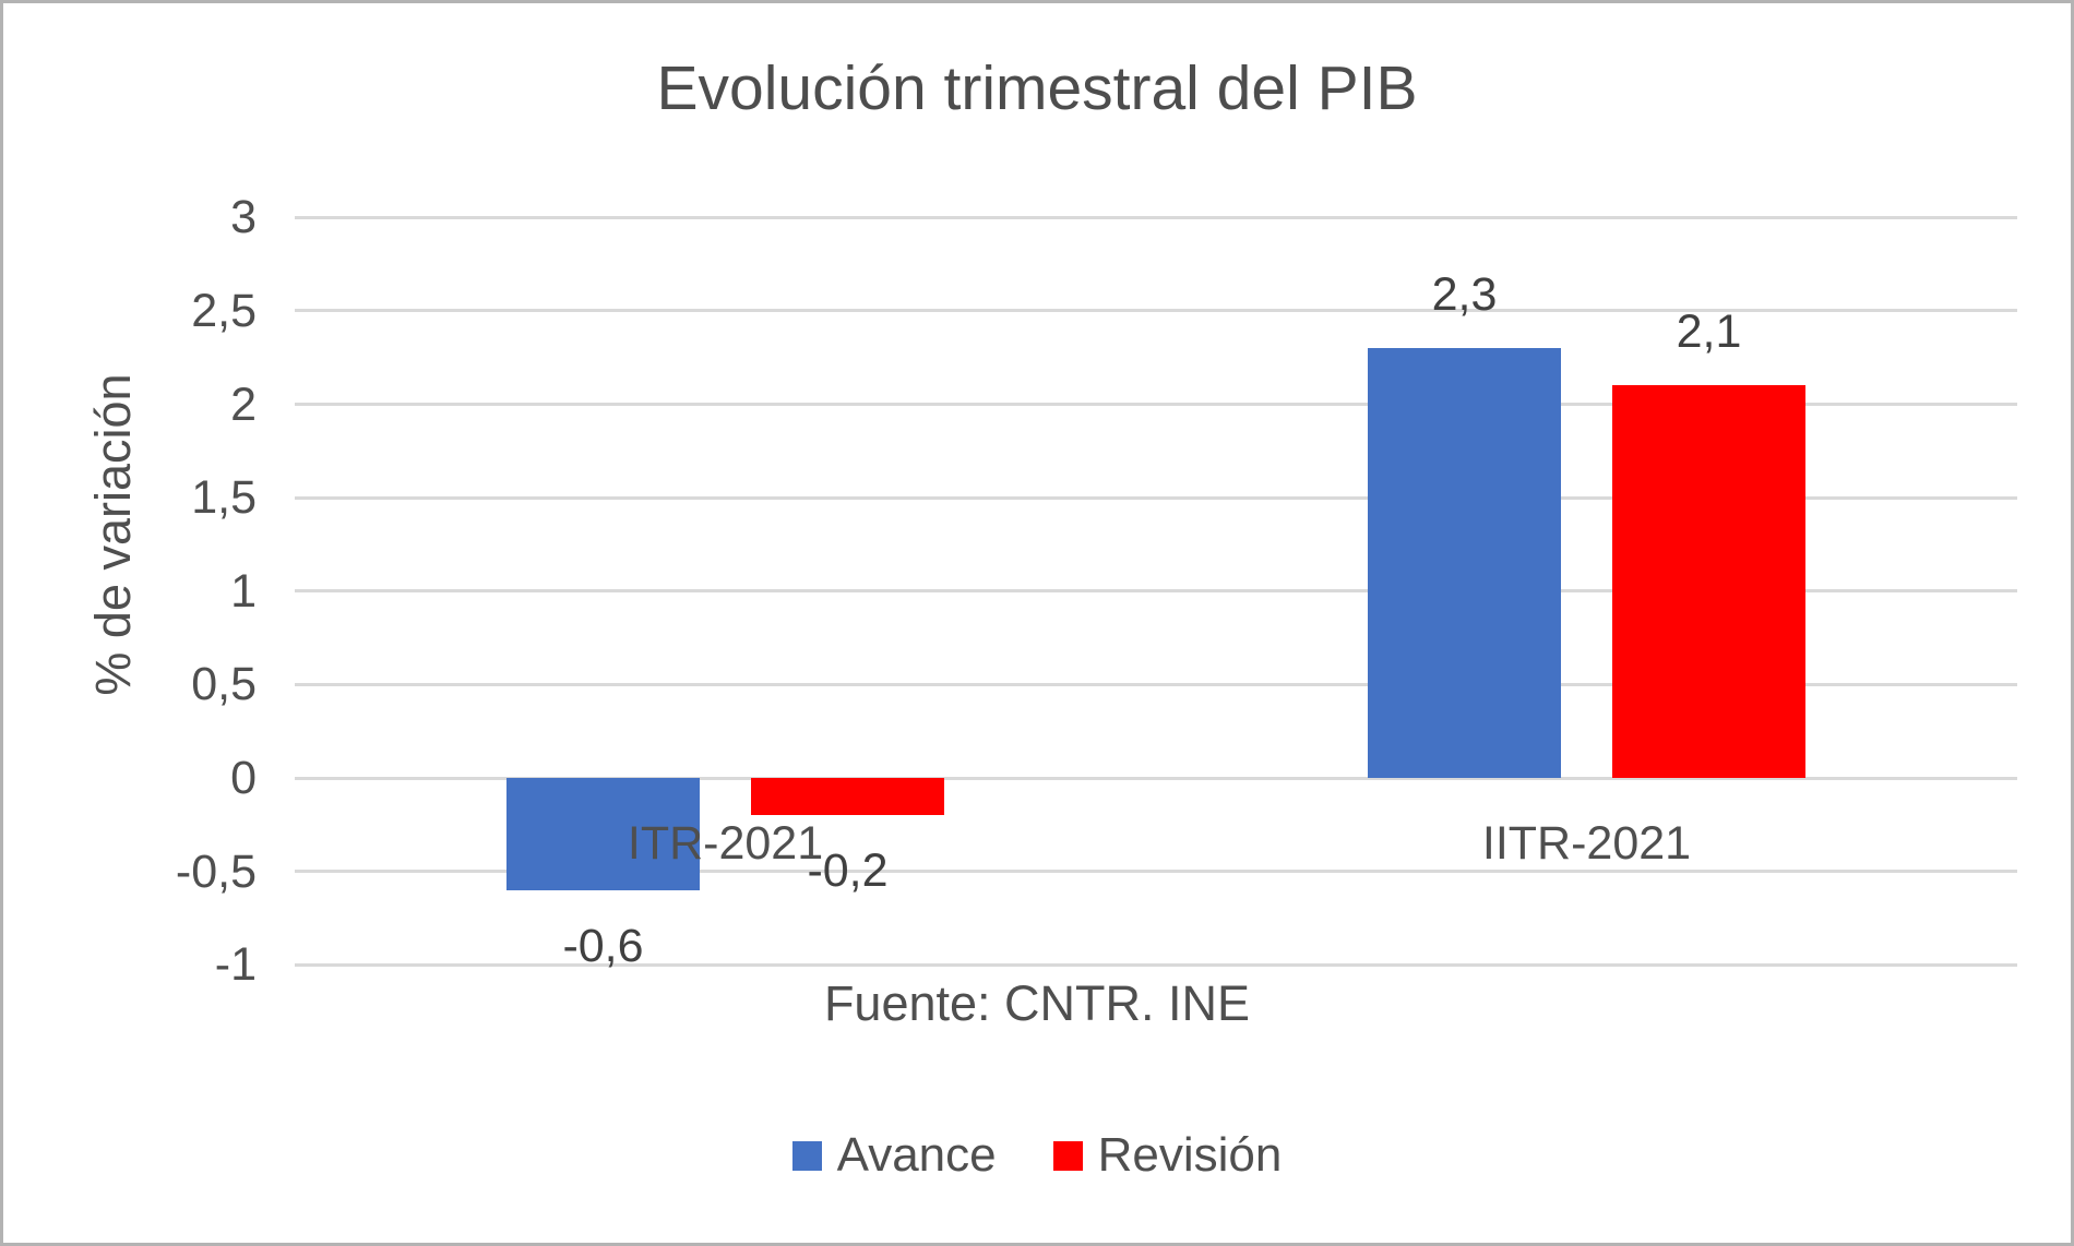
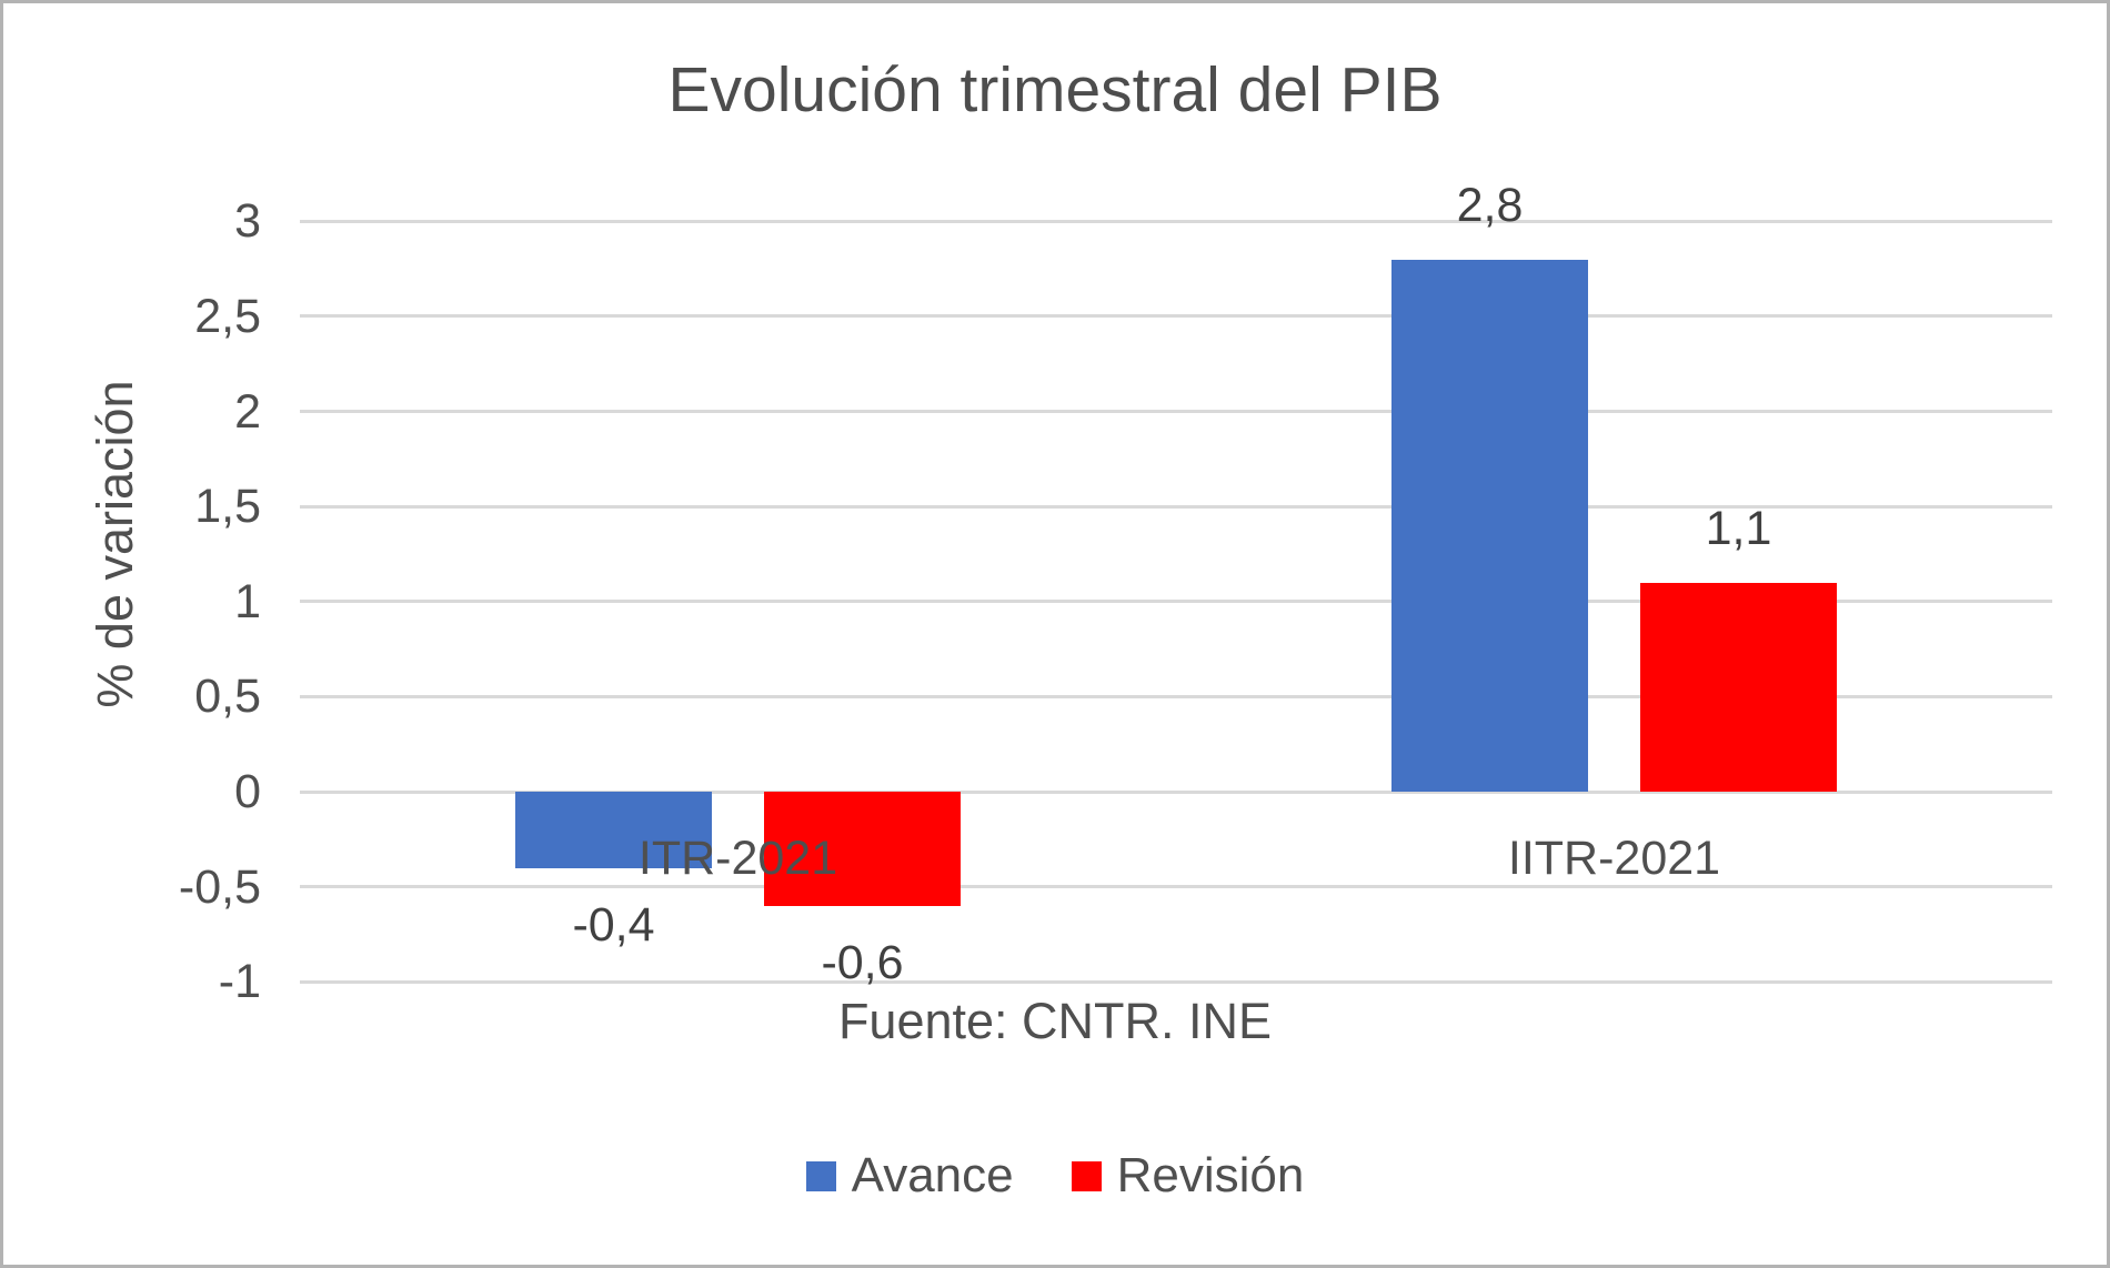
Avance/ITR-2021: -0,6 -> -0,4
Revisión/ITR-2021: -0,2 -> -0,6
Avance/IITR-2021: 2,3 -> 2,8
Revisión/IITR-2021: 2,1 -> 1,1
